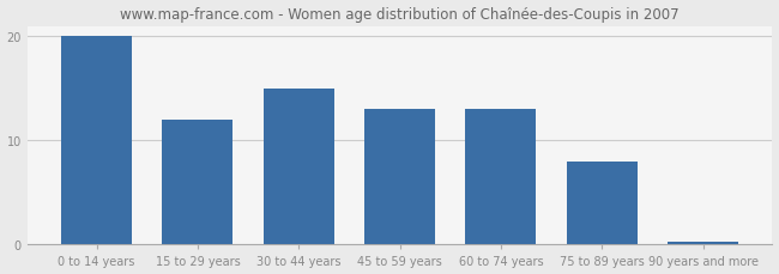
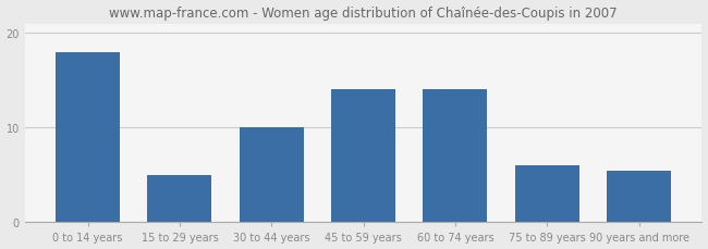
0 to 14 years: 20.0 -> 18.0
15 to 29 years: 12.0 -> 5.0
30 to 44 years: 15.0 -> 10.0
45 to 59 years: 13.0 -> 14.0
60 to 74 years: 13.0 -> 14.0
75 to 89 years: 8.0 -> 6.0
90 years and more: 0.3 -> 5.4
